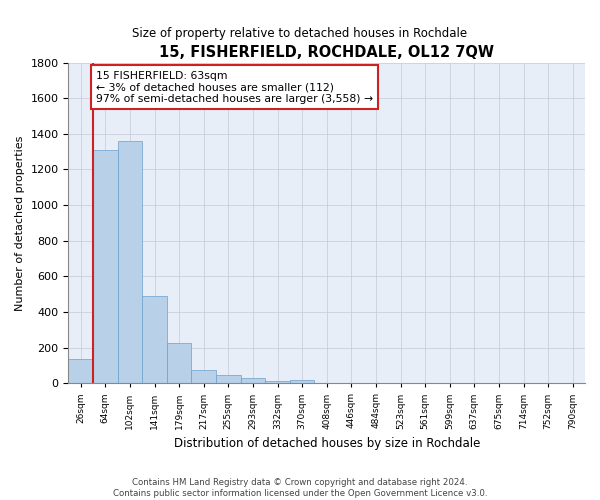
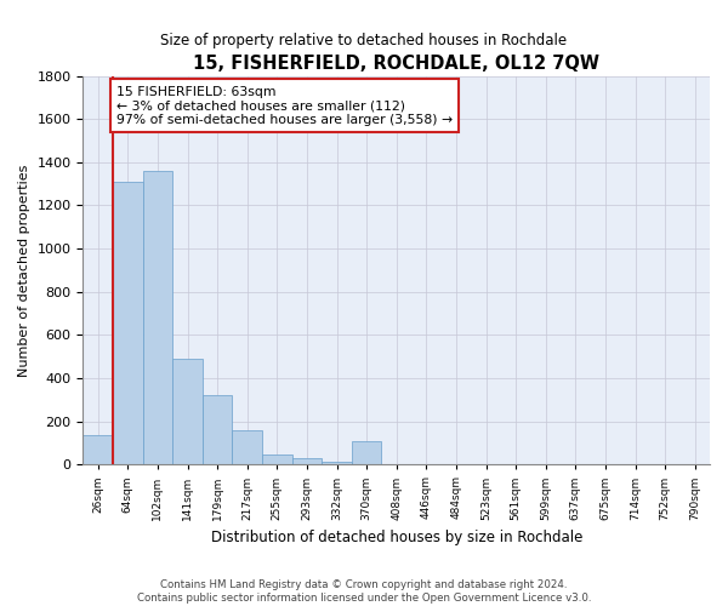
179sqm: 220 -> 320
217sqm: 80 -> 160
370sqm: 20 -> 110
